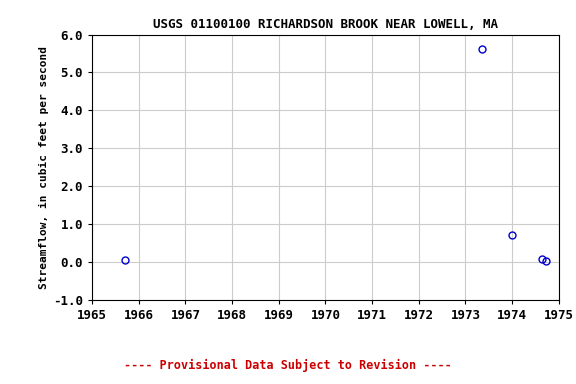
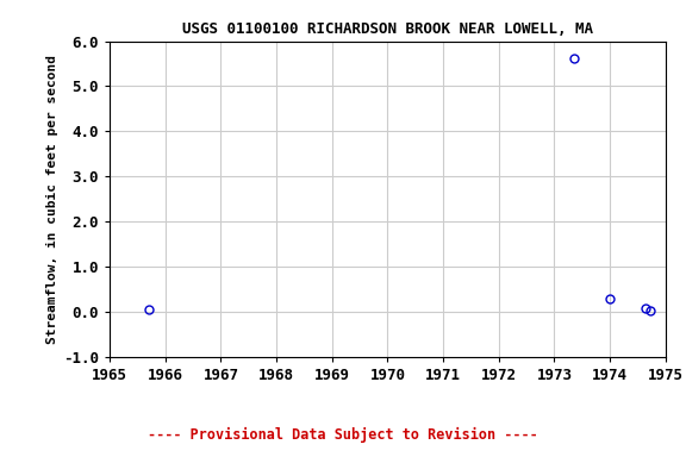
1974: 0.70 -> 0.28
